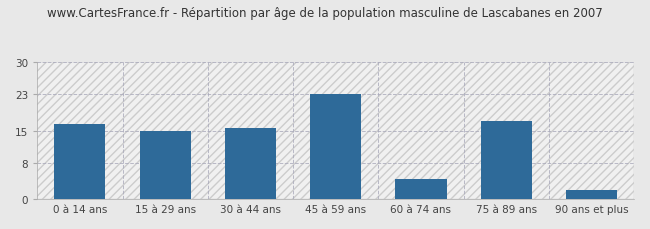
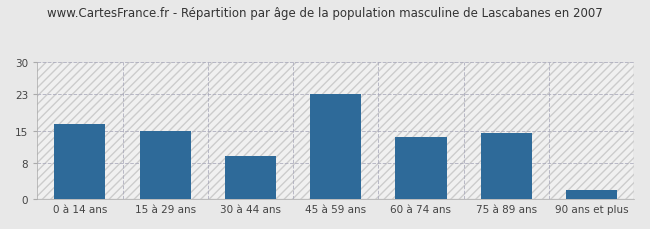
30 à 44 ans: 15.5 -> 9.5
60 à 74 ans: 4.5 -> 13.5
75 à 89 ans: 17.0 -> 14.5
